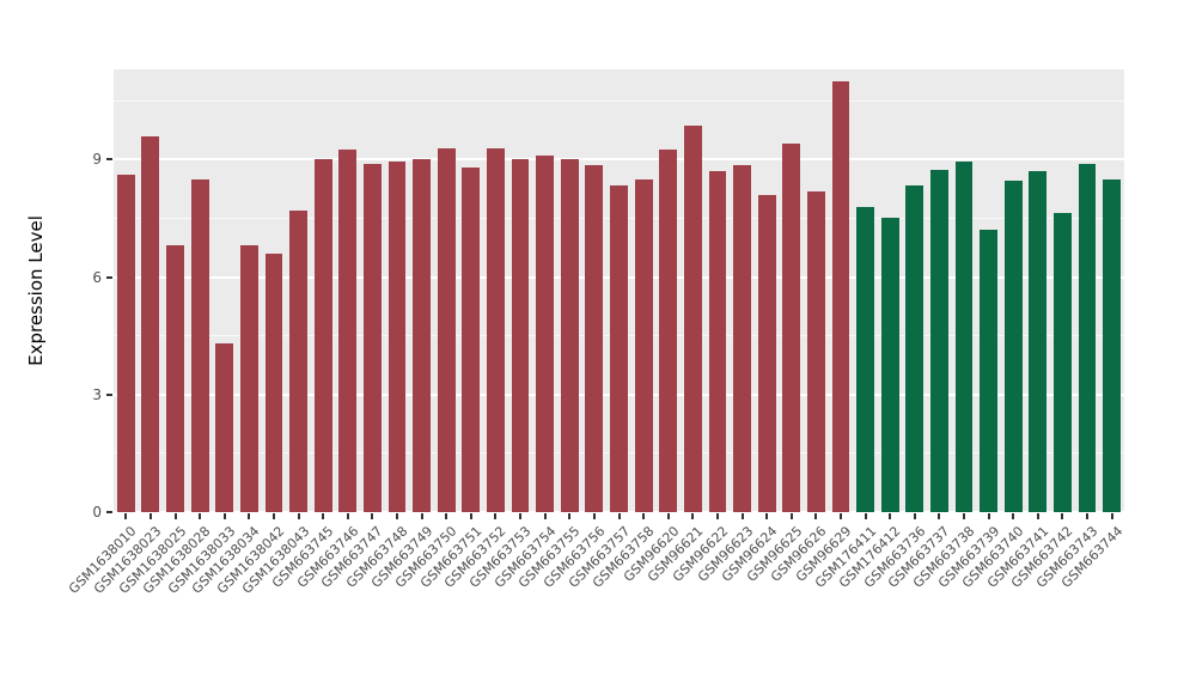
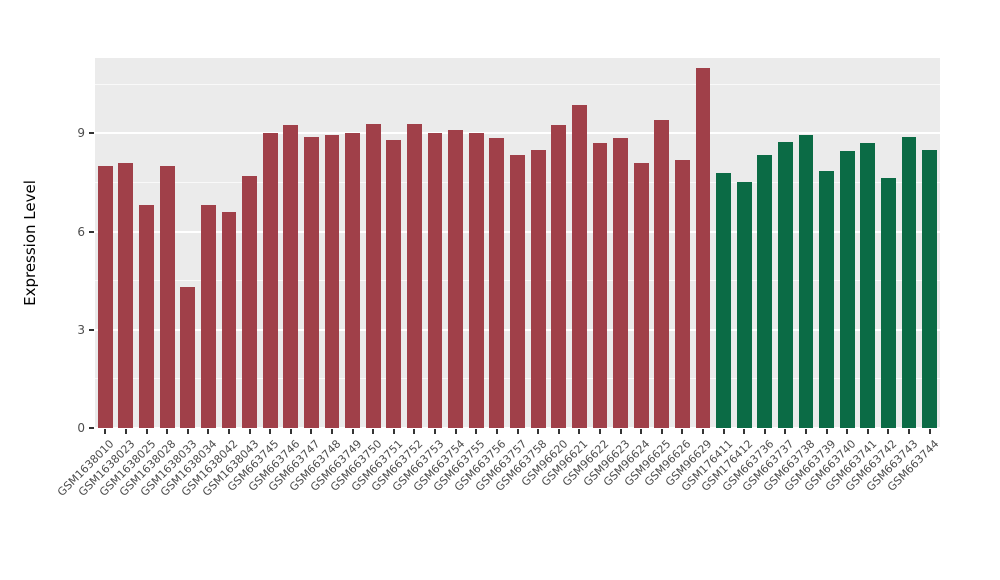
GSM1638010: 8.6 -> 8.0
GSM1638023: 9.6 -> 8.1
GSM1638028: 8.5 -> 8.0
GSM663739: 7.2 -> 7.8
